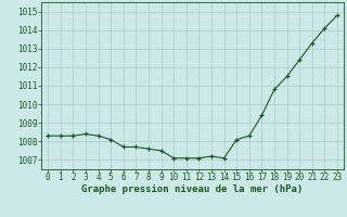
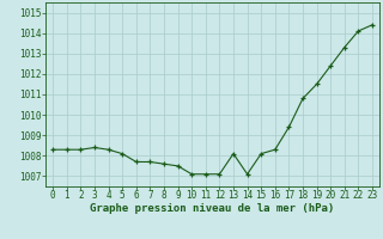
13: 1007.2 -> 1008.1
23: 1014.8 -> 1014.4
